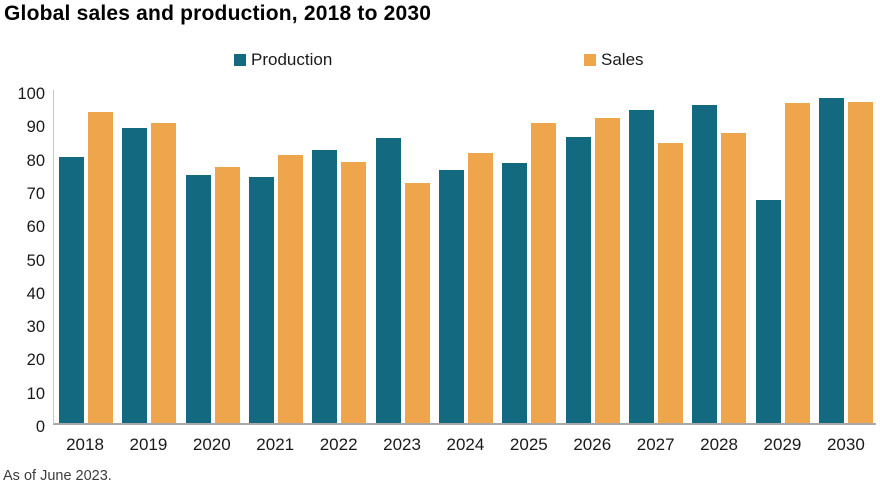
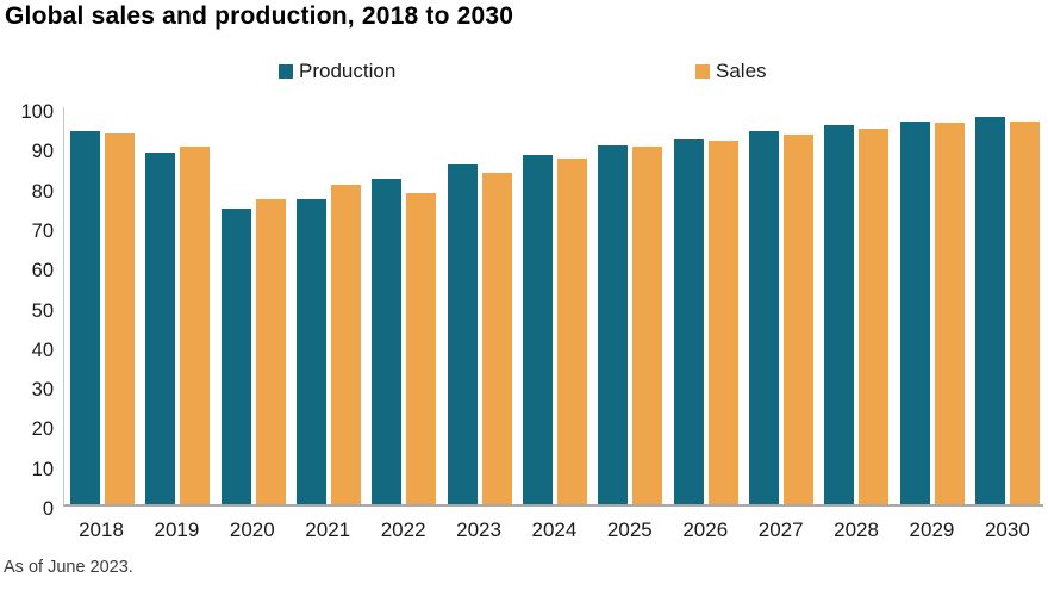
Production/2018: 80 -> 94
Production/2021: 74 -> 77
Sales/2023: 72 -> 84
Production/2024: 76 -> 88
Sales/2024: 81 -> 87
Production/2025: 78 -> 90
Production/2026: 86 -> 92
Sales/2027: 84 -> 93
Sales/2028: 87 -> 94
Production/2029: 67 -> 96
